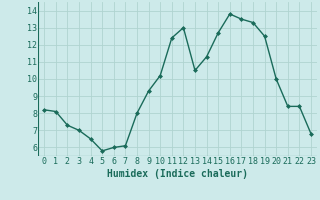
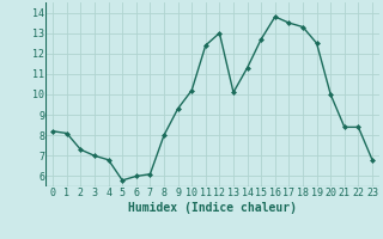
4: 6.5 -> 6.8
13: 10.5 -> 10.1
